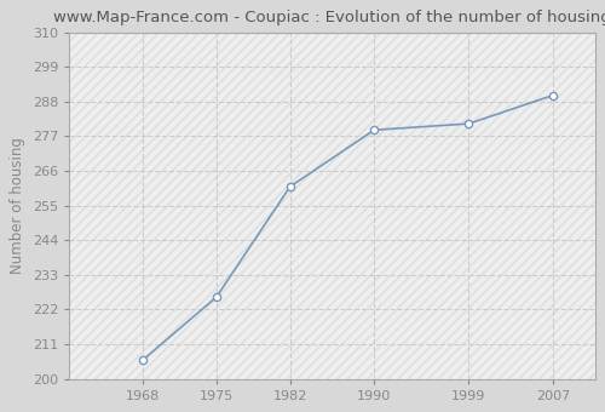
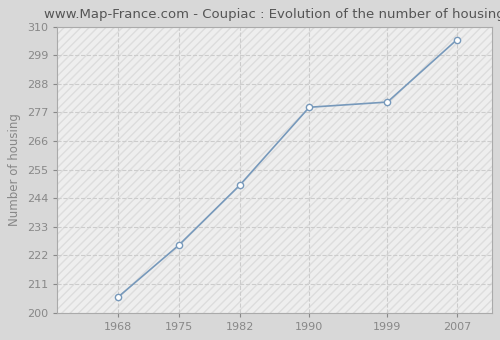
1982: 261 -> 249
2007: 290 -> 305
